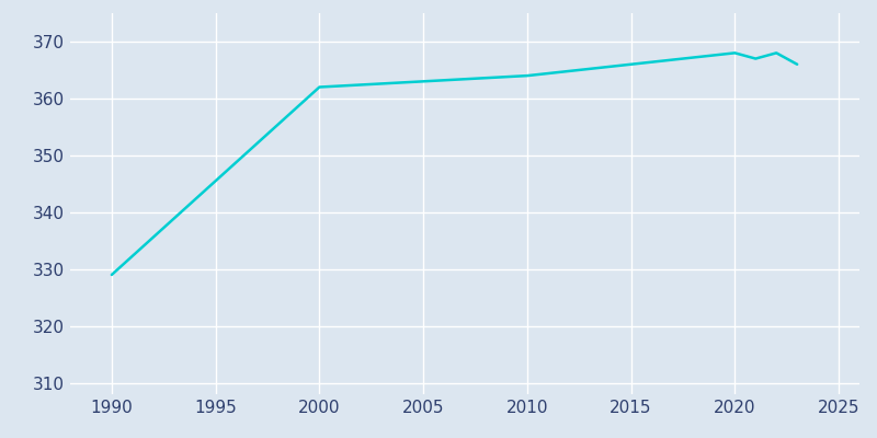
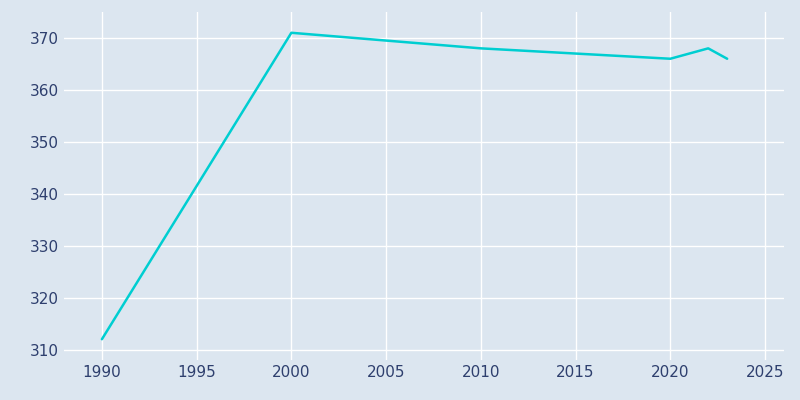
1990: 329 -> 312
2000: 362 -> 371
2010: 364 -> 368
2020: 368 -> 366
